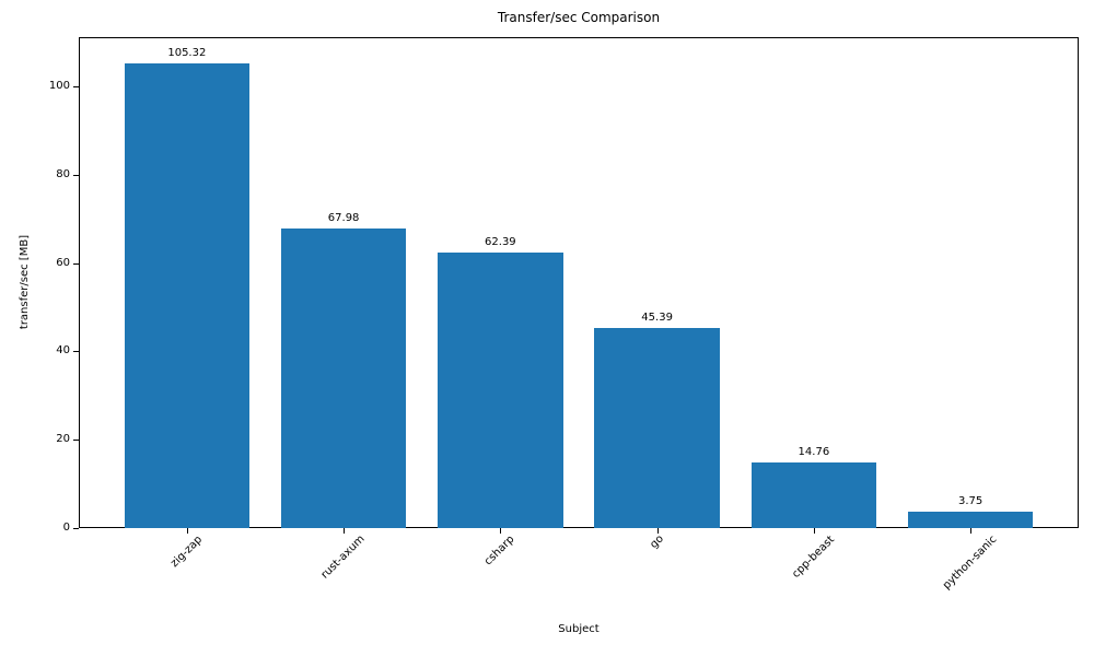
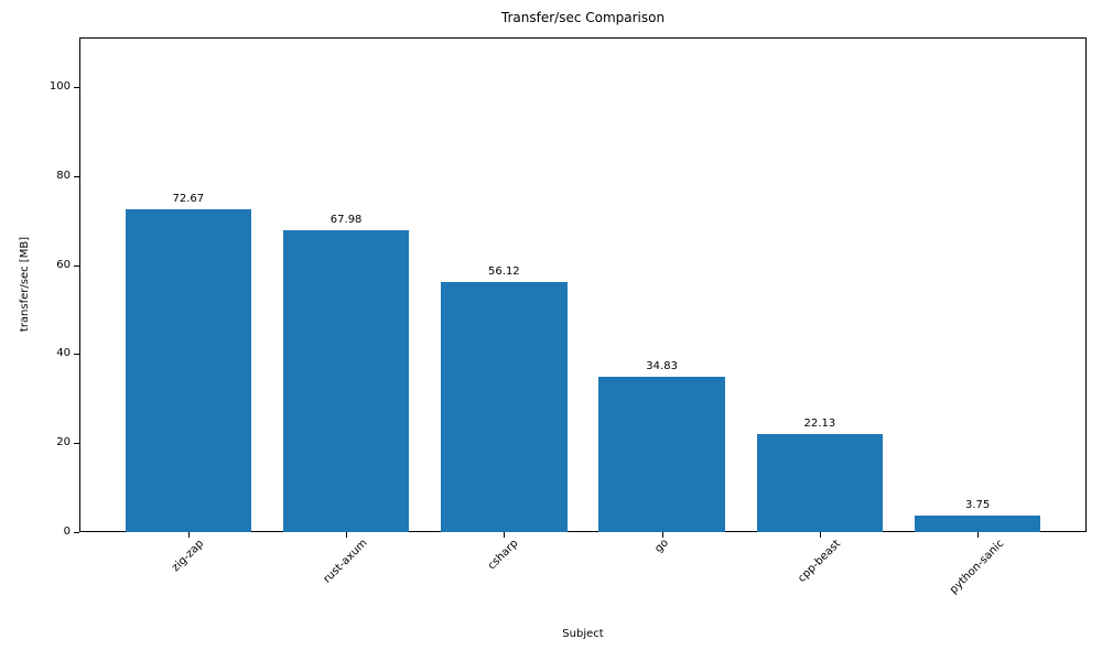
zig-zap: 105.32 -> 72.67
csharp: 62.39 -> 56.12
go: 45.39 -> 34.83
cpp-beast: 14.76 -> 22.13
